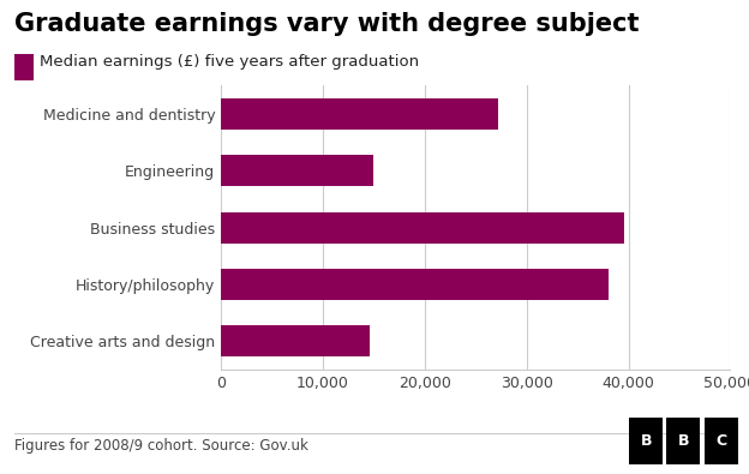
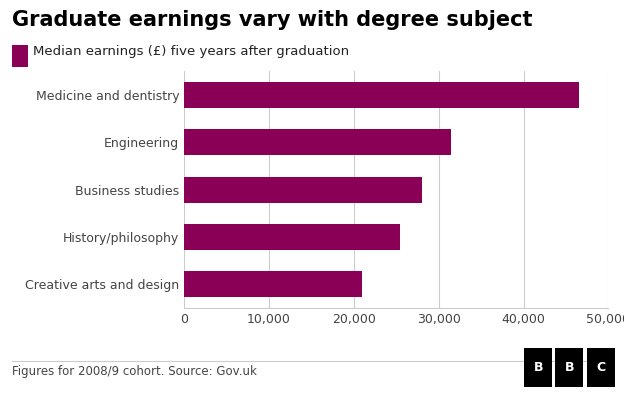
Medicine and dentistry: 27,200 -> 46,500
Engineering: 15,000 -> 31,500
Business studies: 39,600 -> 28,000
History/philosophy: 38,000 -> 25,500
Creative arts and design: 14,600 -> 21,000
